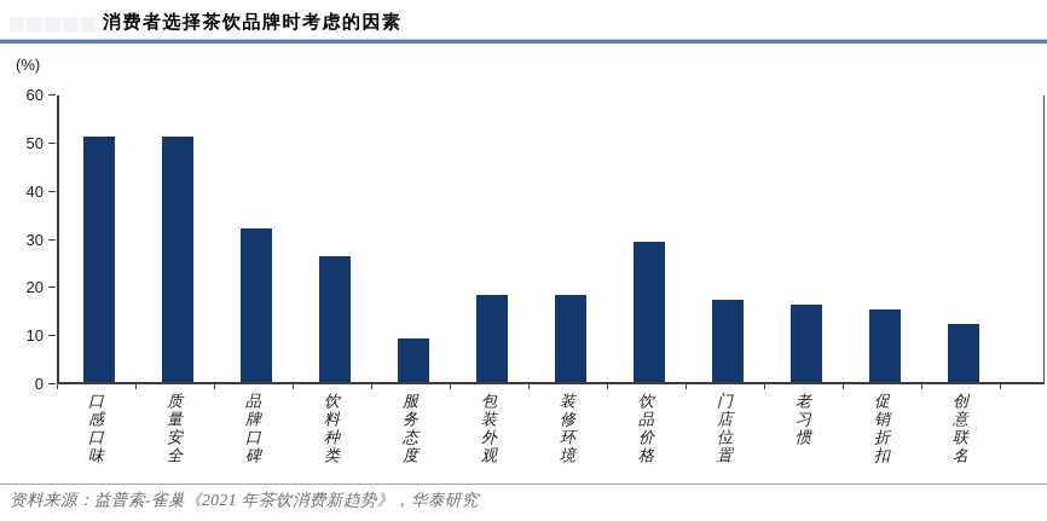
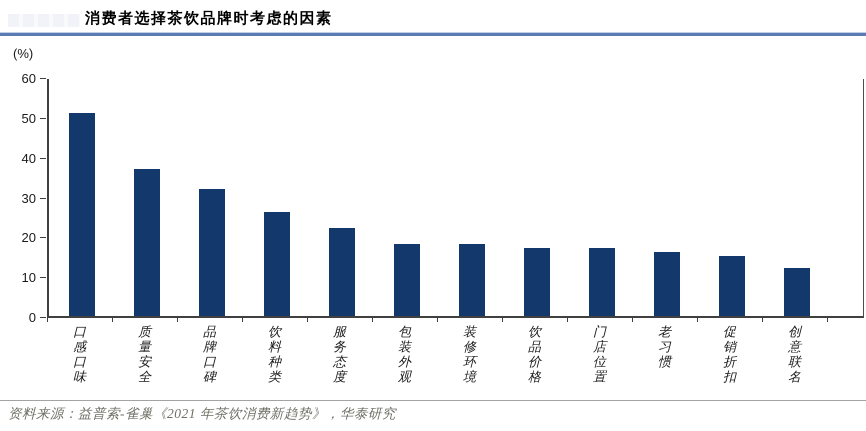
质量安全: 51 -> 37
服务态度: 9 -> 22
饮品价格: 29 -> 17
